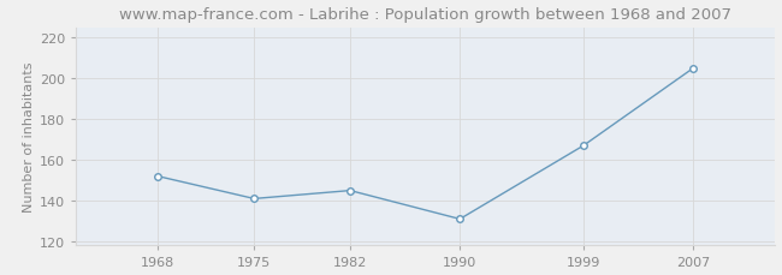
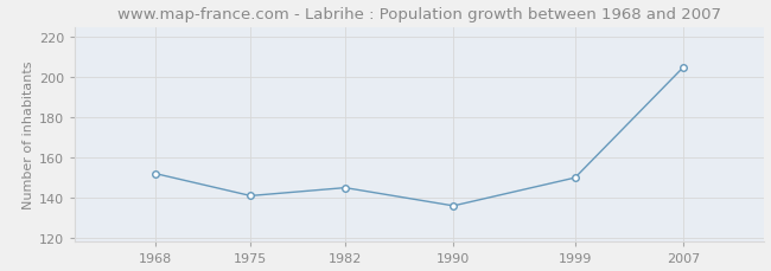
1990: 131 -> 136
1999: 167 -> 150
